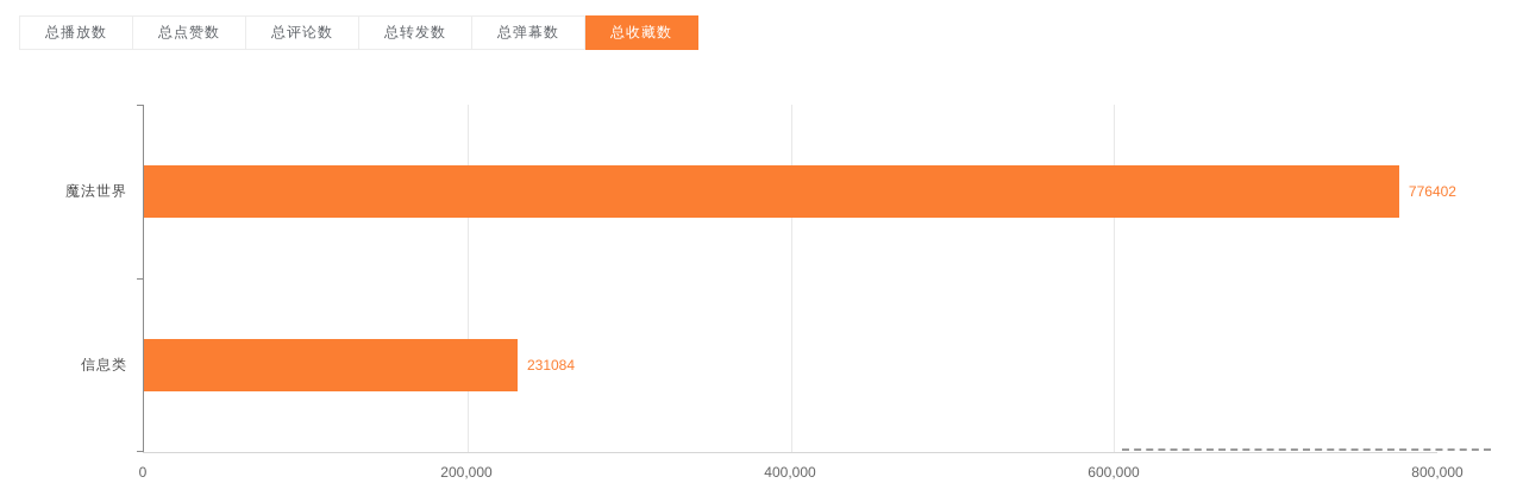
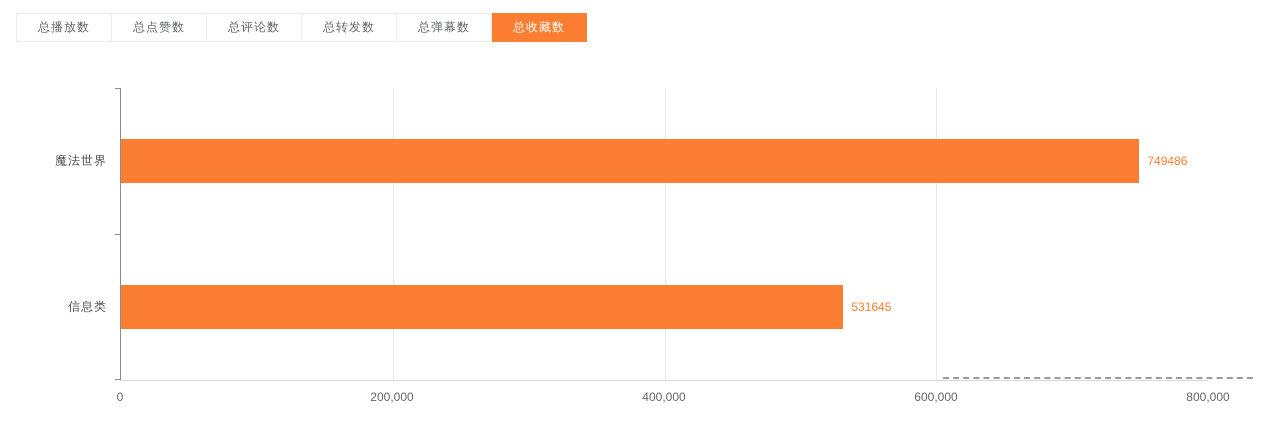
魔法世界: 776402 -> 749486
信息类: 231084 -> 531645
